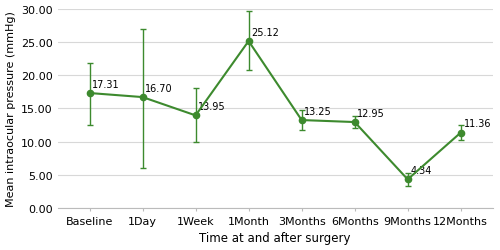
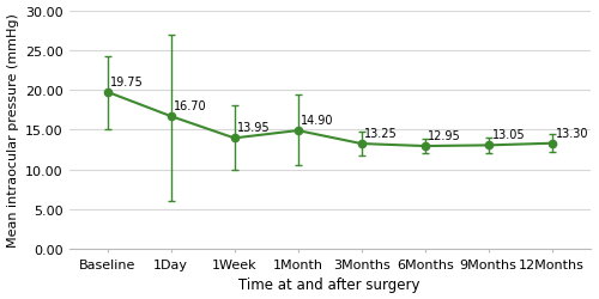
Baseline: 17.31 -> 19.75
1Month: 25.12 -> 14.90
9Months: 4.34 -> 13.05
12Months: 11.36 -> 13.30
